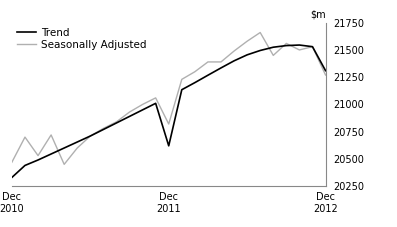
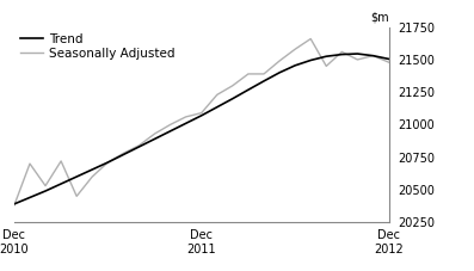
Trend/Dec 2010: 20330 -> 20390
Seasonally Adjusted/Dec 2010: 20470 -> 20380
Trend/Dec 2011: 20620 -> 21070
Seasonally Adjusted/Dec 2011: 20820 -> 21090
Trend/Dec 2012: 21310 -> 21500
Seasonally Adjusted/Dec 2012: 21270 -> 21480
